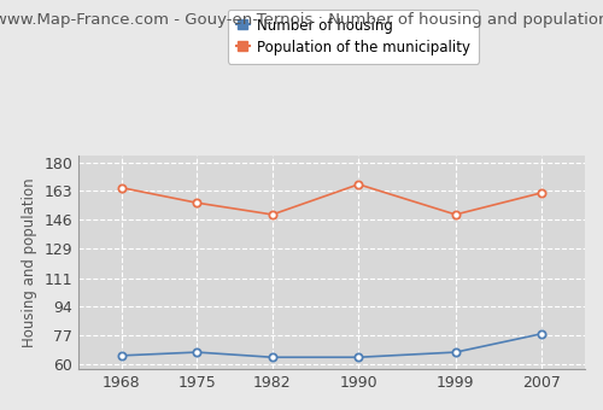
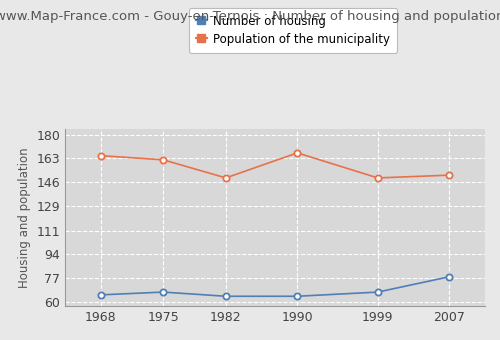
Population of the municipality/1975: 156 -> 162
Population of the municipality/2007: 162 -> 151
